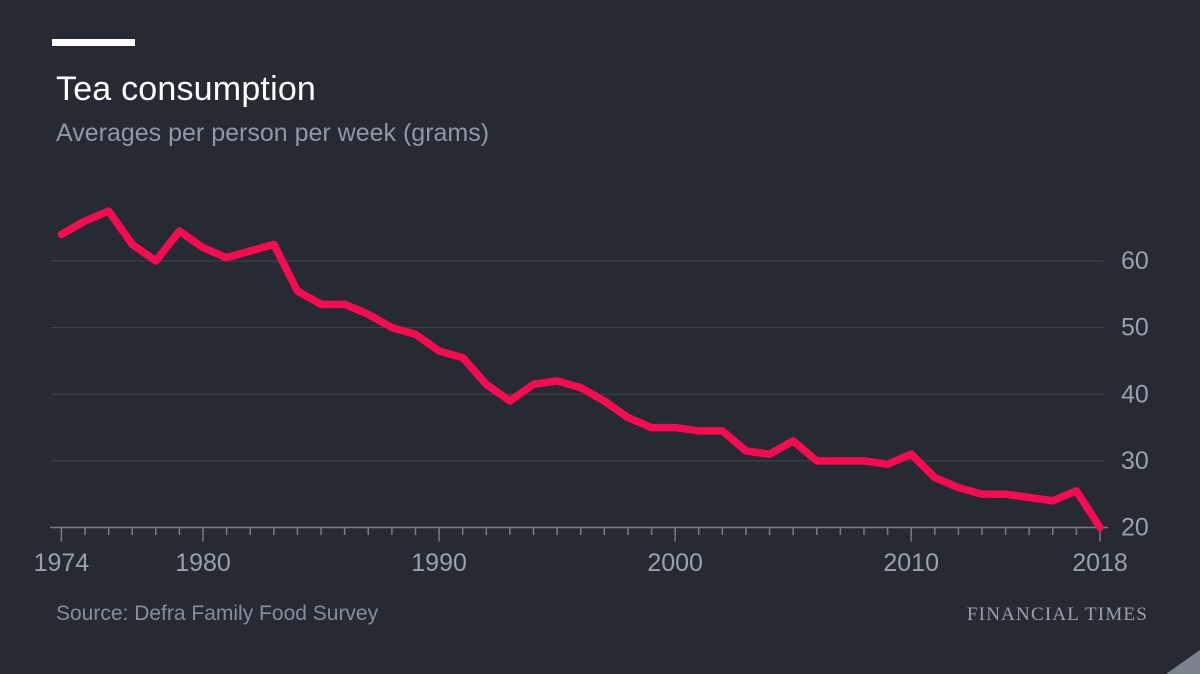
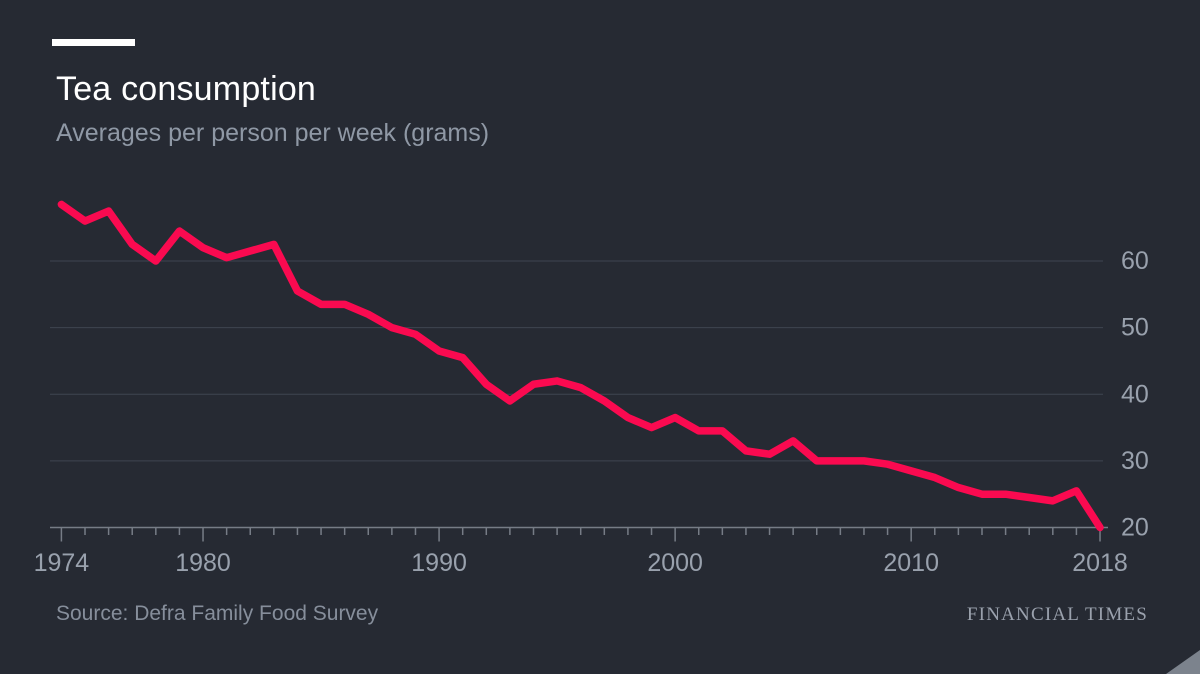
1974: 64 -> 68
2000: 35 -> 36
2010: 31 -> 28
